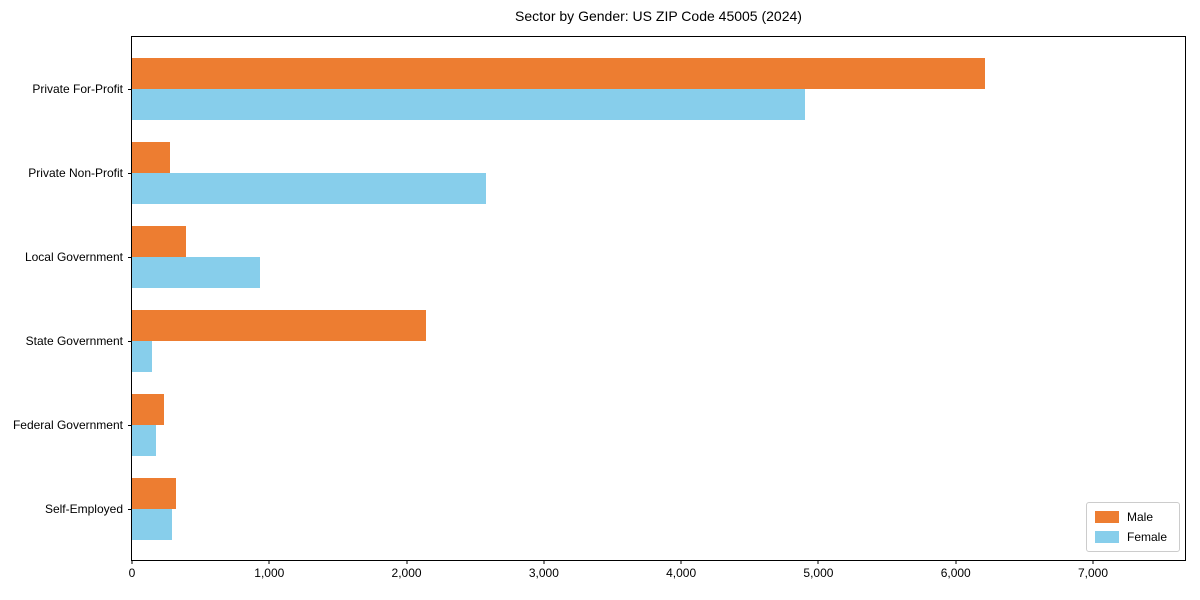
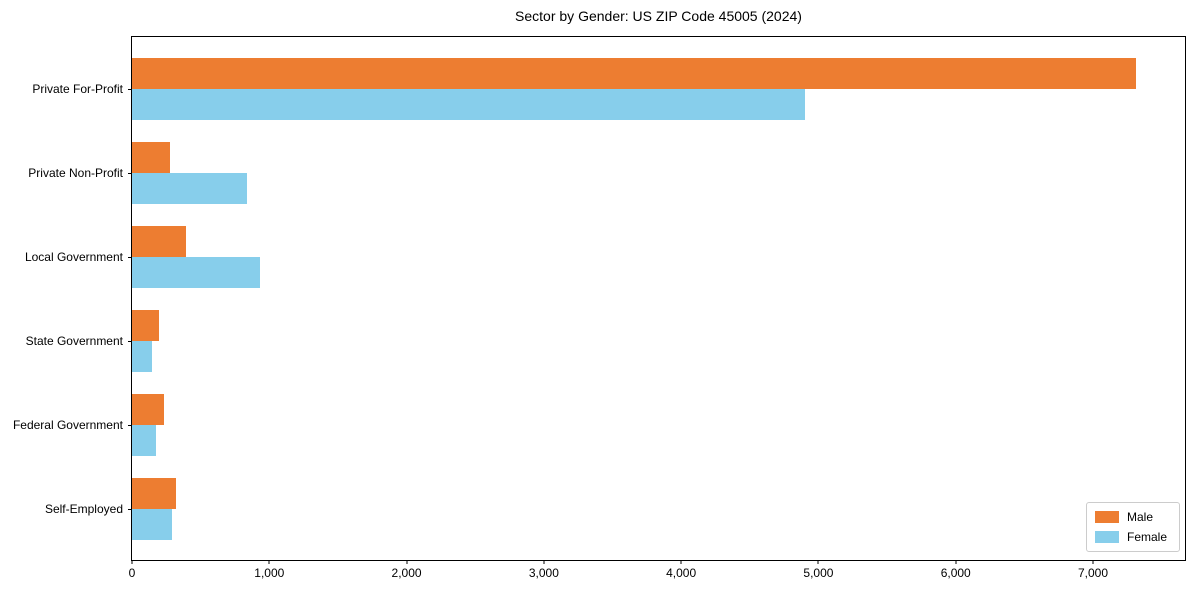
Male/Private For-Profit: 6210 -> 7310
Female/Private Non-Profit: 2580 -> 840
Male/State Government: 2140 -> 200
